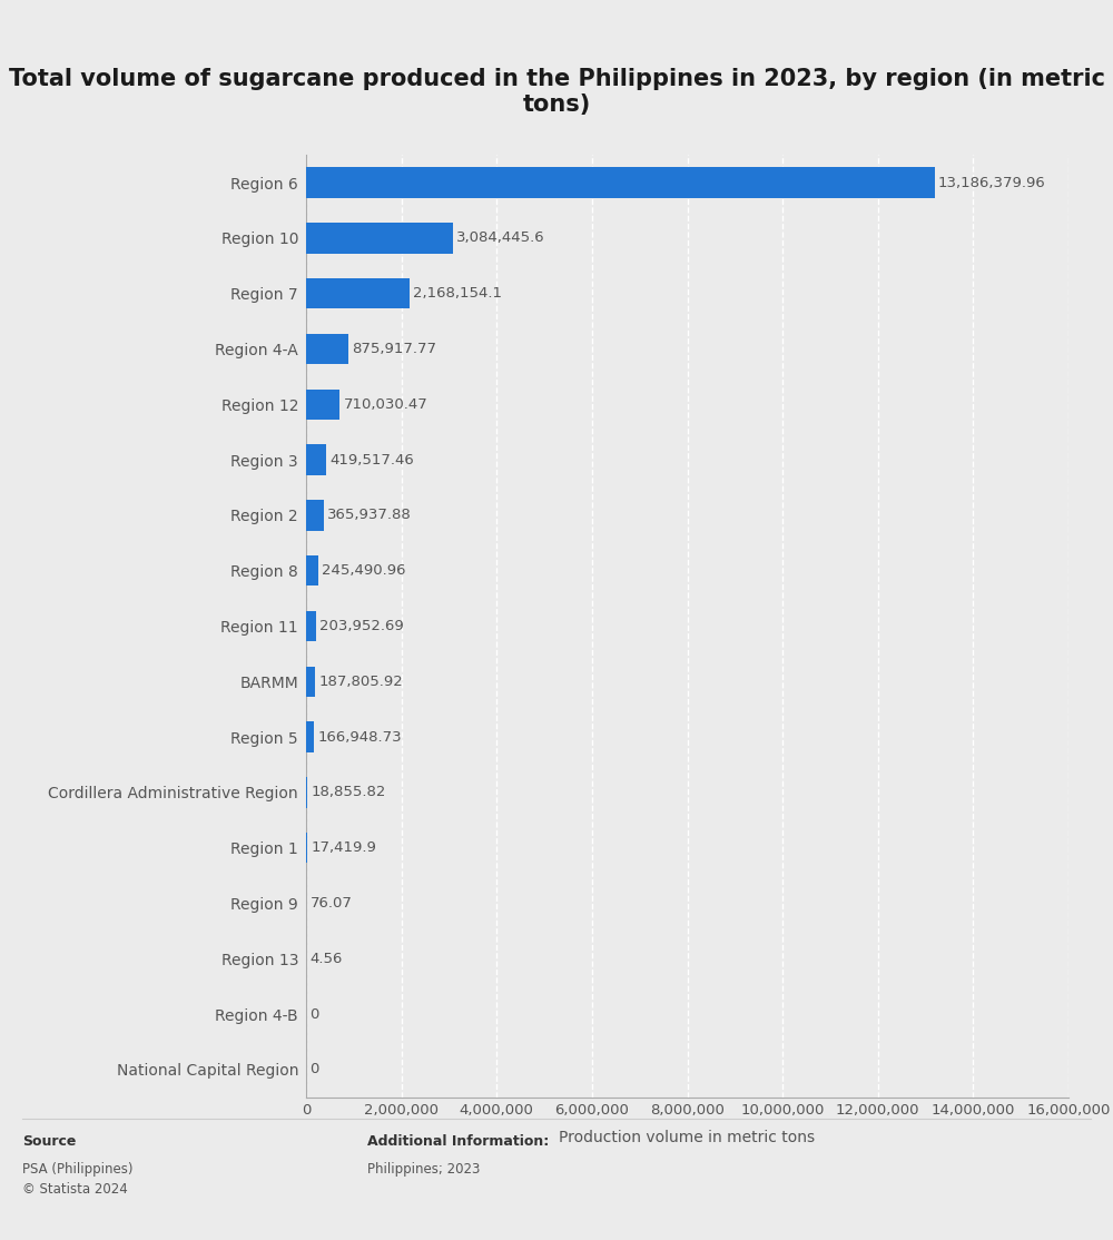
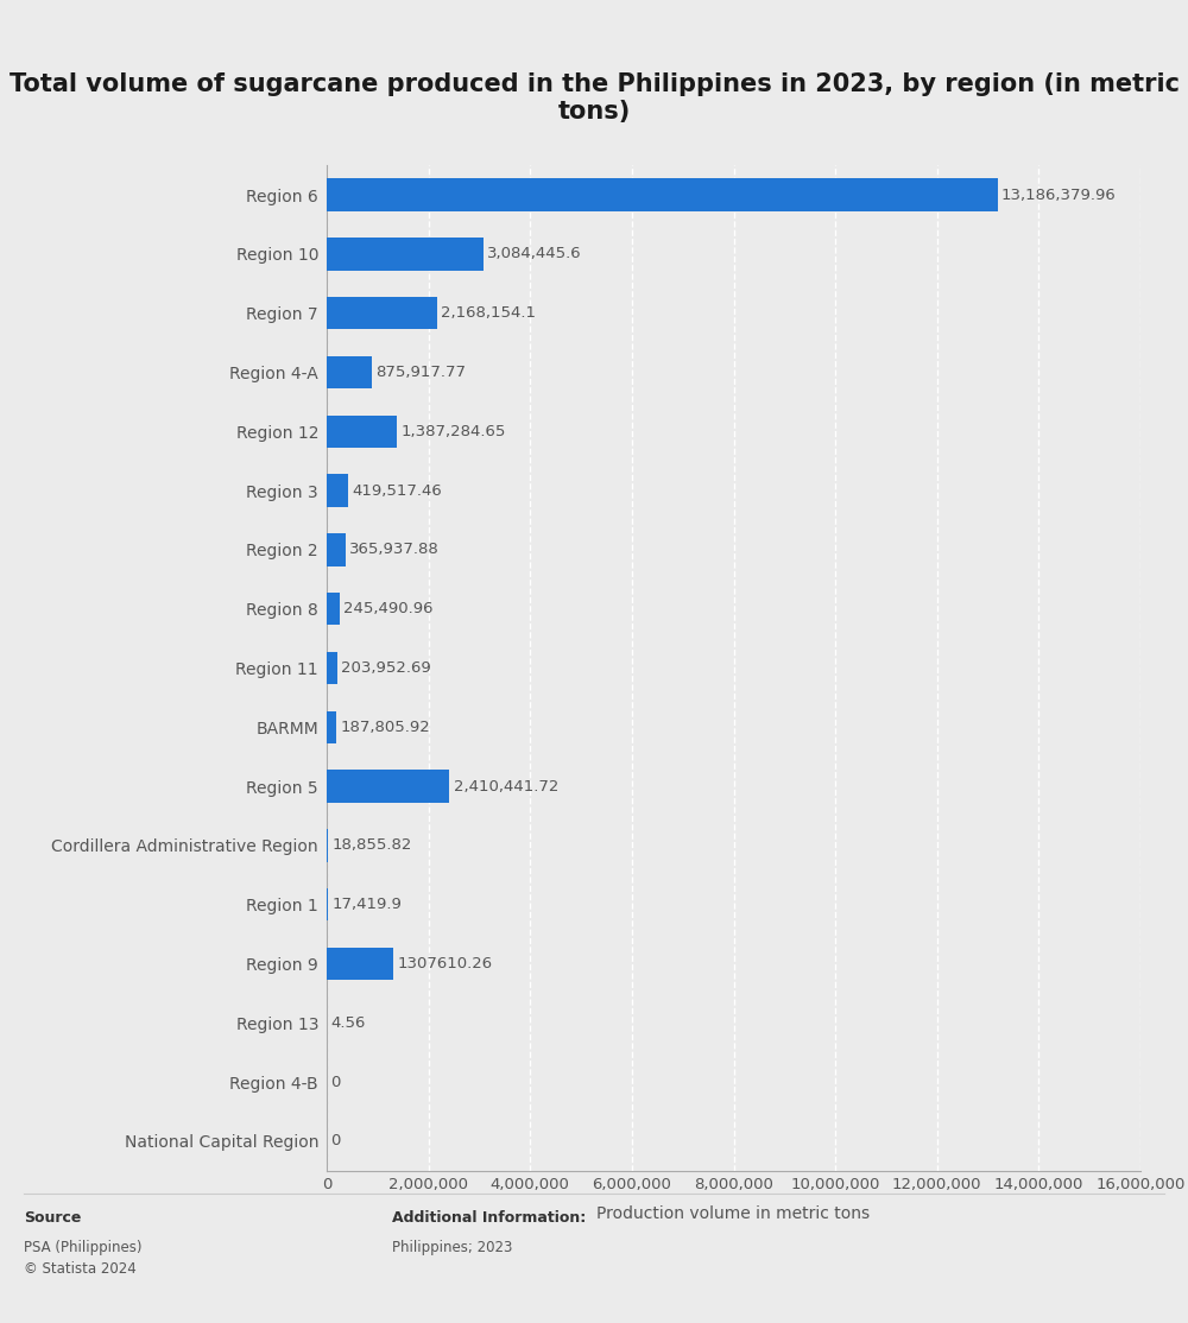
Region 12: 710,030.47 -> 1,387,284.65
Region 5: 166,948.73 -> 2,410,441.72
Region 9: 76.07 -> 1307610.26
